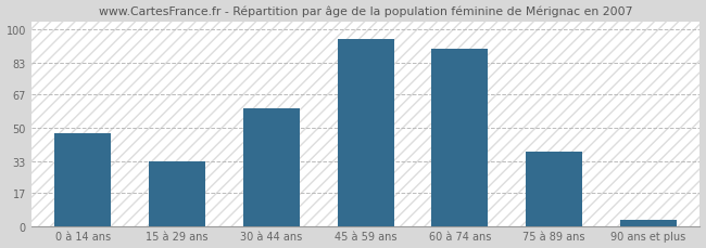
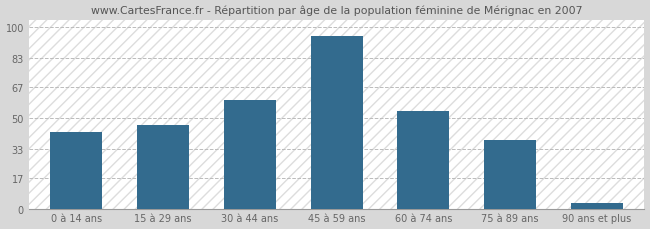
0 à 14 ans: 47 -> 42
15 à 29 ans: 33 -> 46
60 à 74 ans: 90 -> 54
